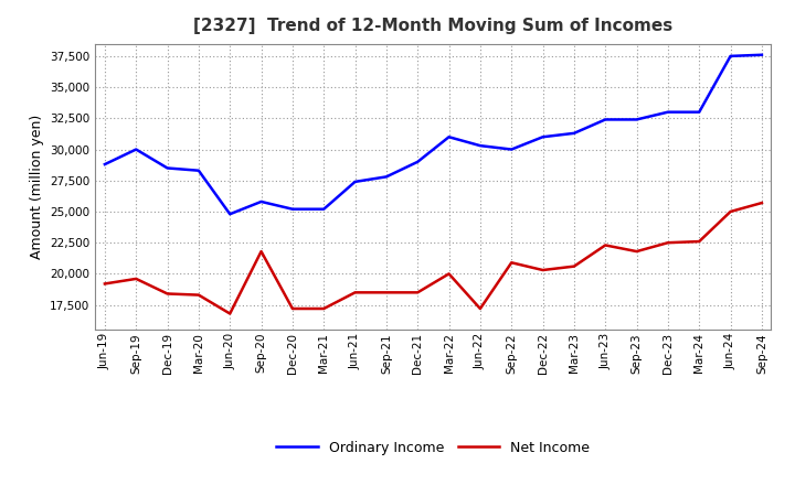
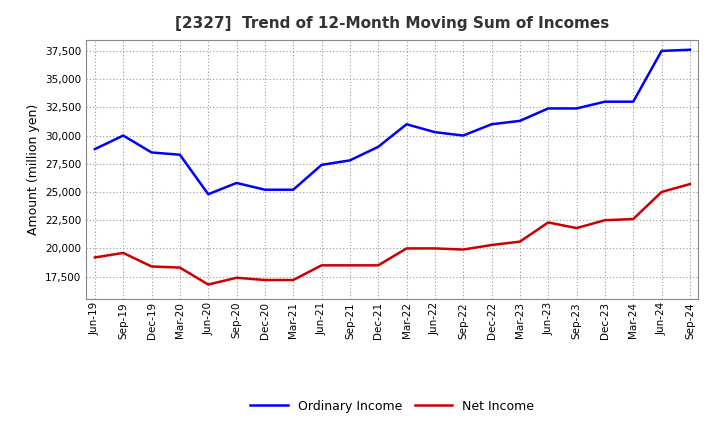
Net Income/Sep-20: 21,800 -> 17,400
Net Income/Jun-22: 17,200 -> 20,000
Net Income/Sep-22: 20,900 -> 19,900
